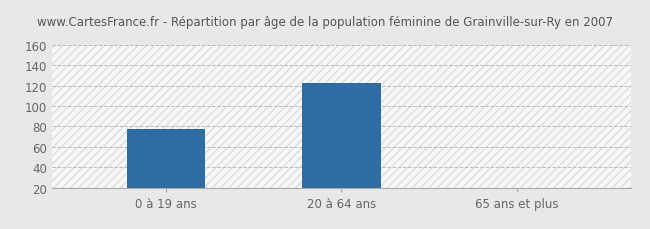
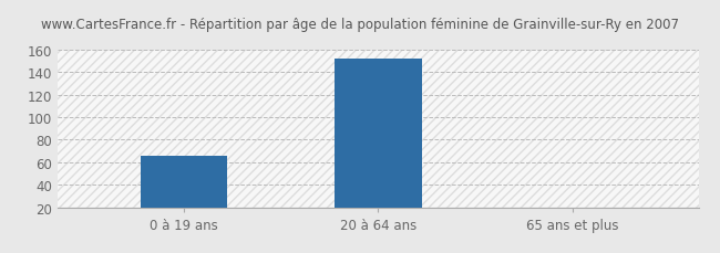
0 à 19 ans: 78 -> 66
20 à 64 ans: 123 -> 152
